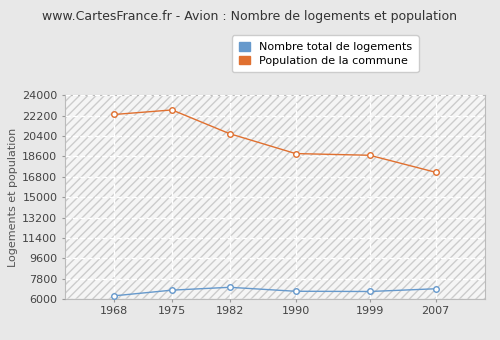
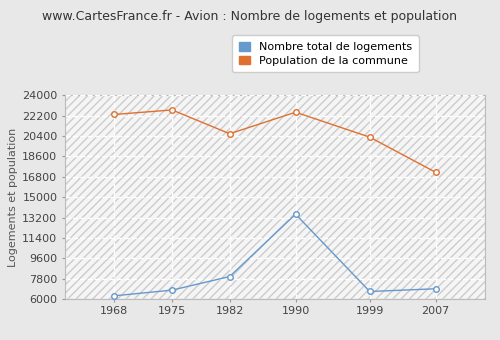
Nombre total de logements/1982: 7000 -> 8000
Nombre total de logements/1990: 6700 -> 13500
Population de la commune/1990: 18800 -> 22500
Population de la commune/1999: 18700 -> 20300
